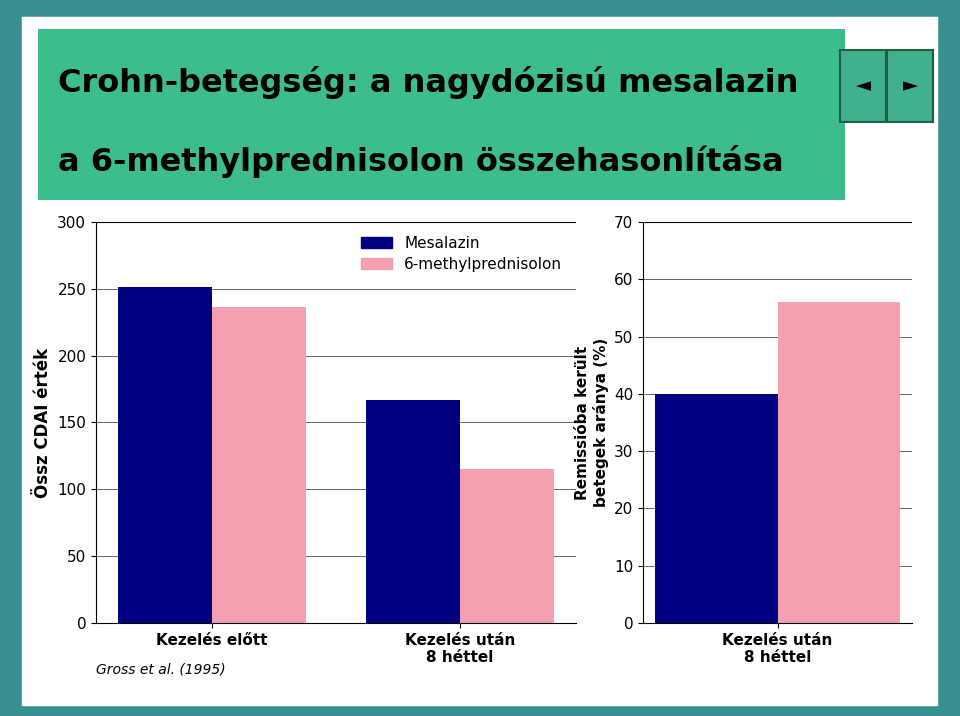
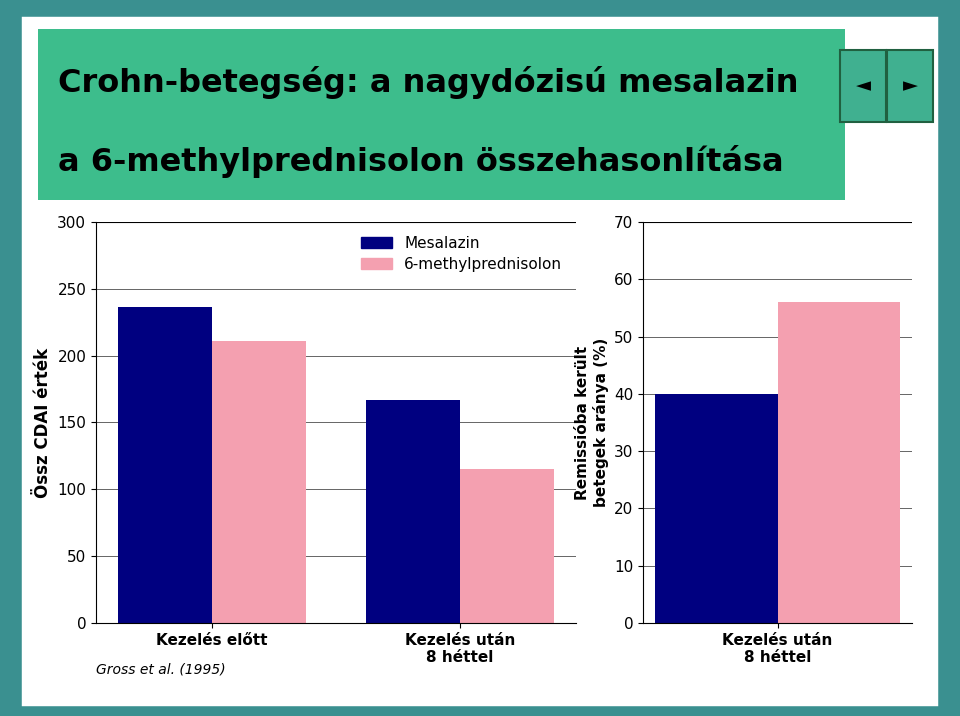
Mesalazin/Kezelés előtt: 251 -> 236
6-methylprednisolon/Kezelés előtt: 236 -> 211
